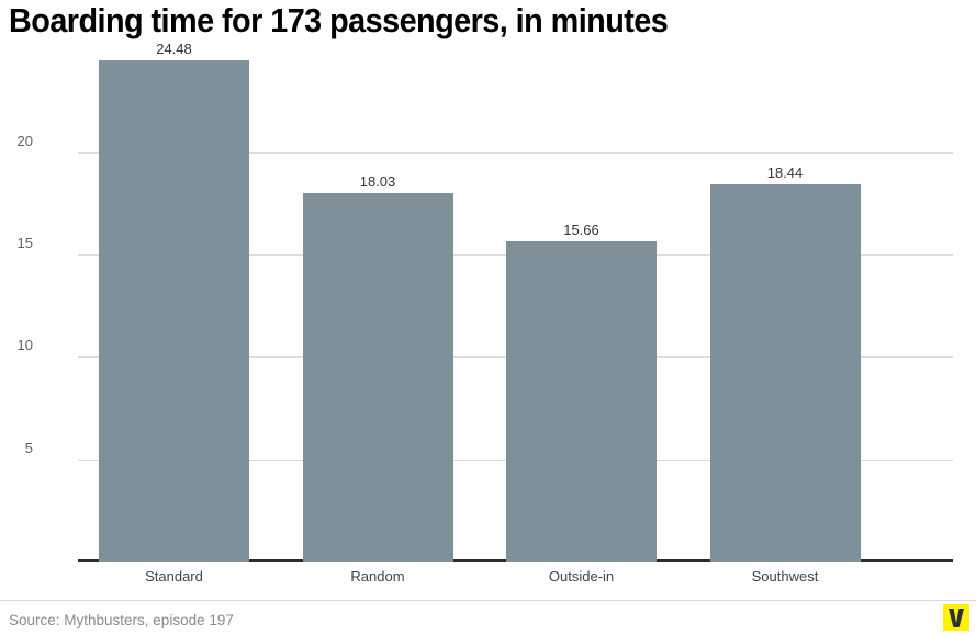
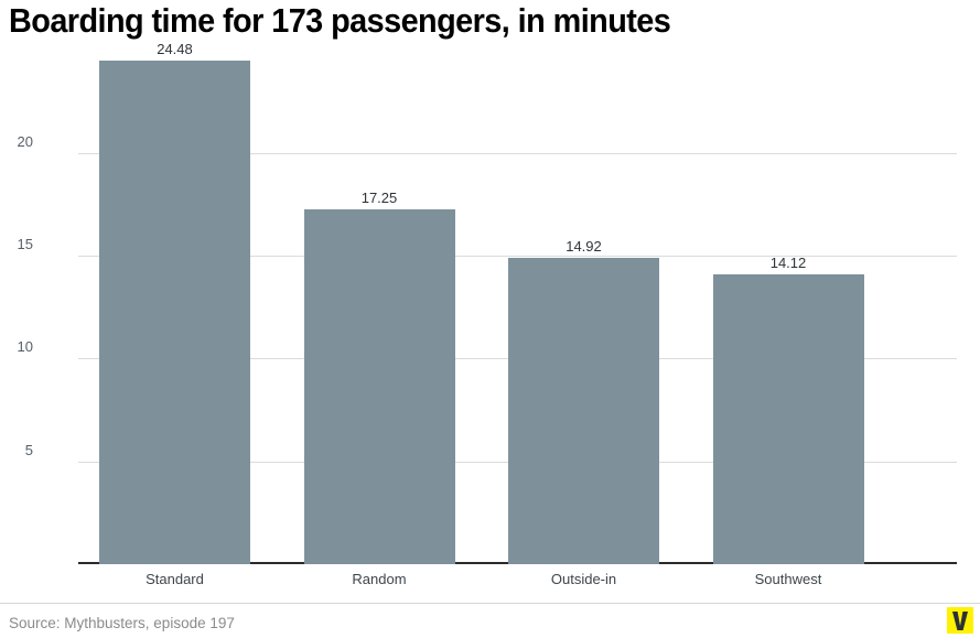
Random: 18.03 -> 17.25
Outside-in: 15.66 -> 14.92
Southwest: 18.44 -> 14.12
